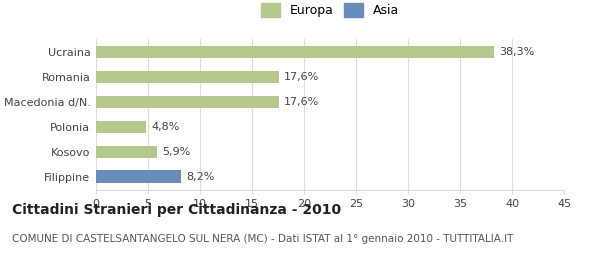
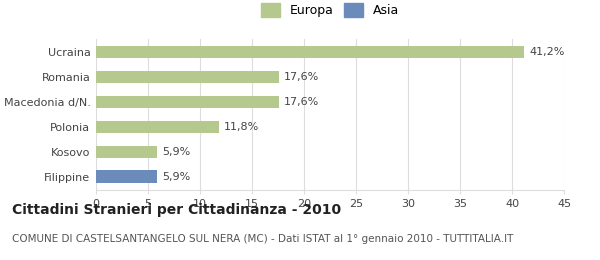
Ucraina: 38,3% -> 41,2%
Polonia: 4,8% -> 11,8%
Filippine: 8,2% -> 5,9%
